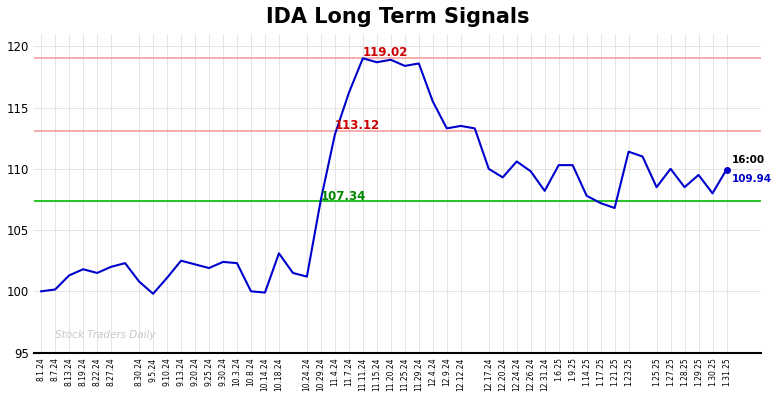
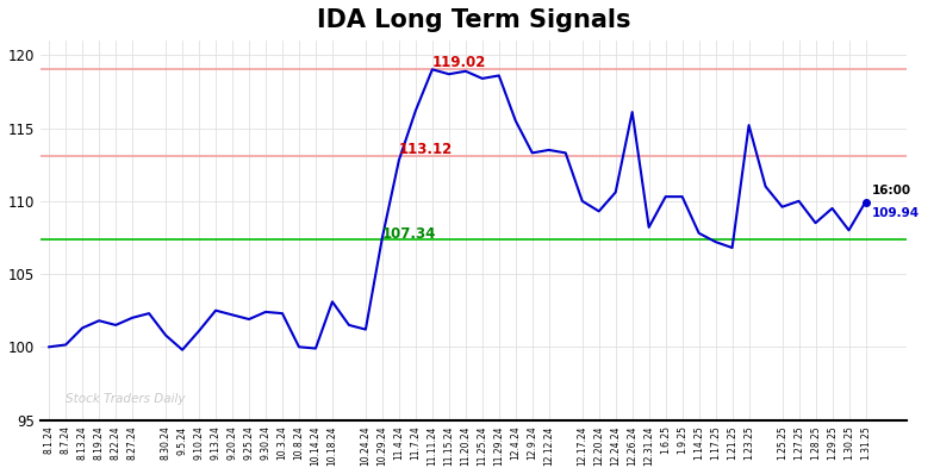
12.26.24: 109.8 -> 116.1
1.23.25: 111.4 -> 115.2
1.25.25: 108.5 -> 109.6
